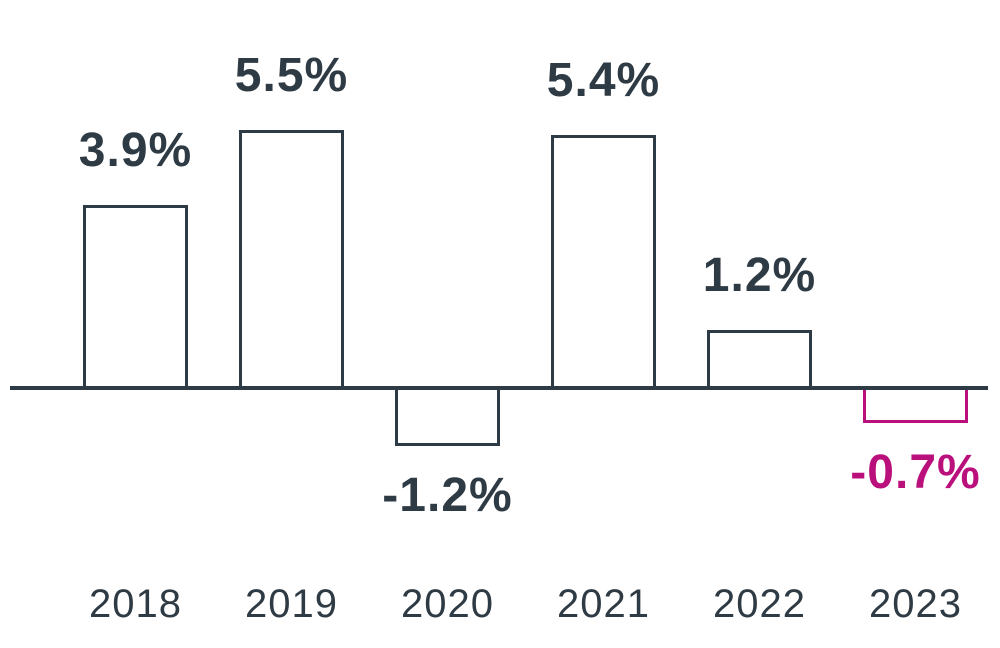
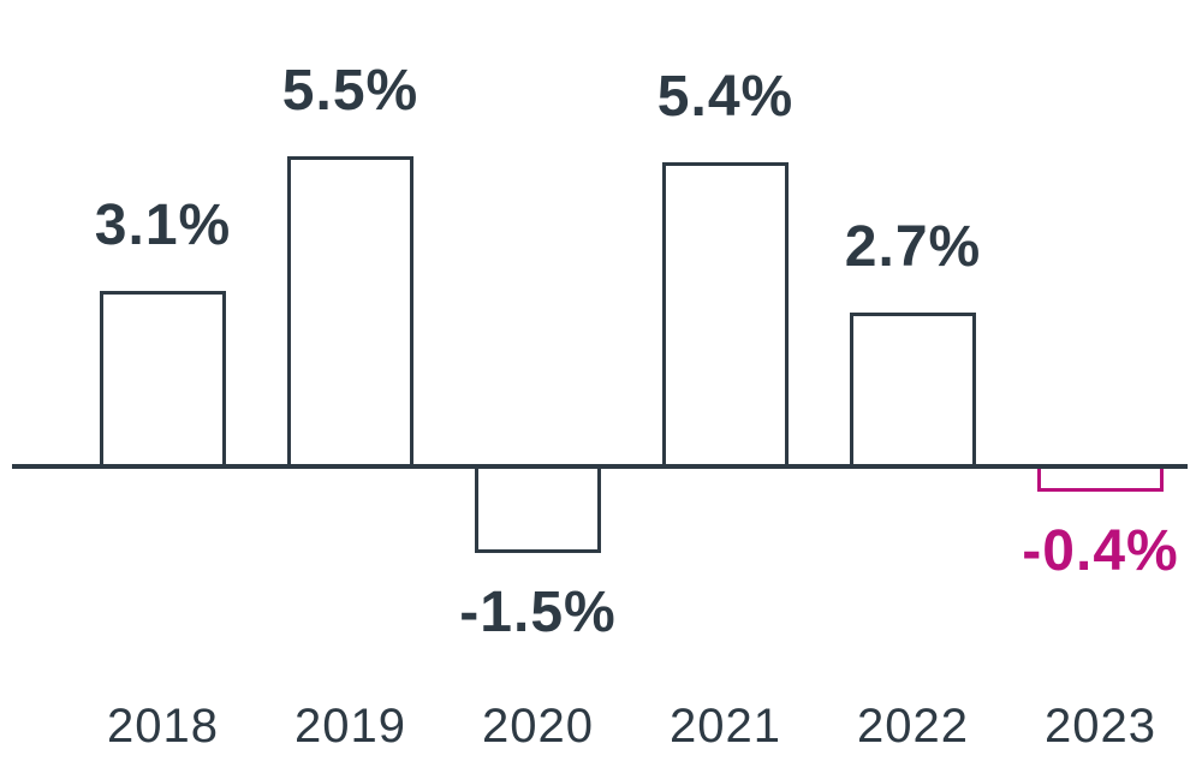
2018: 3.9% -> 3.1%
2020: -1.2% -> -1.5%
2022: 1.2% -> 2.7%
2023: -0.7% -> -0.4%
